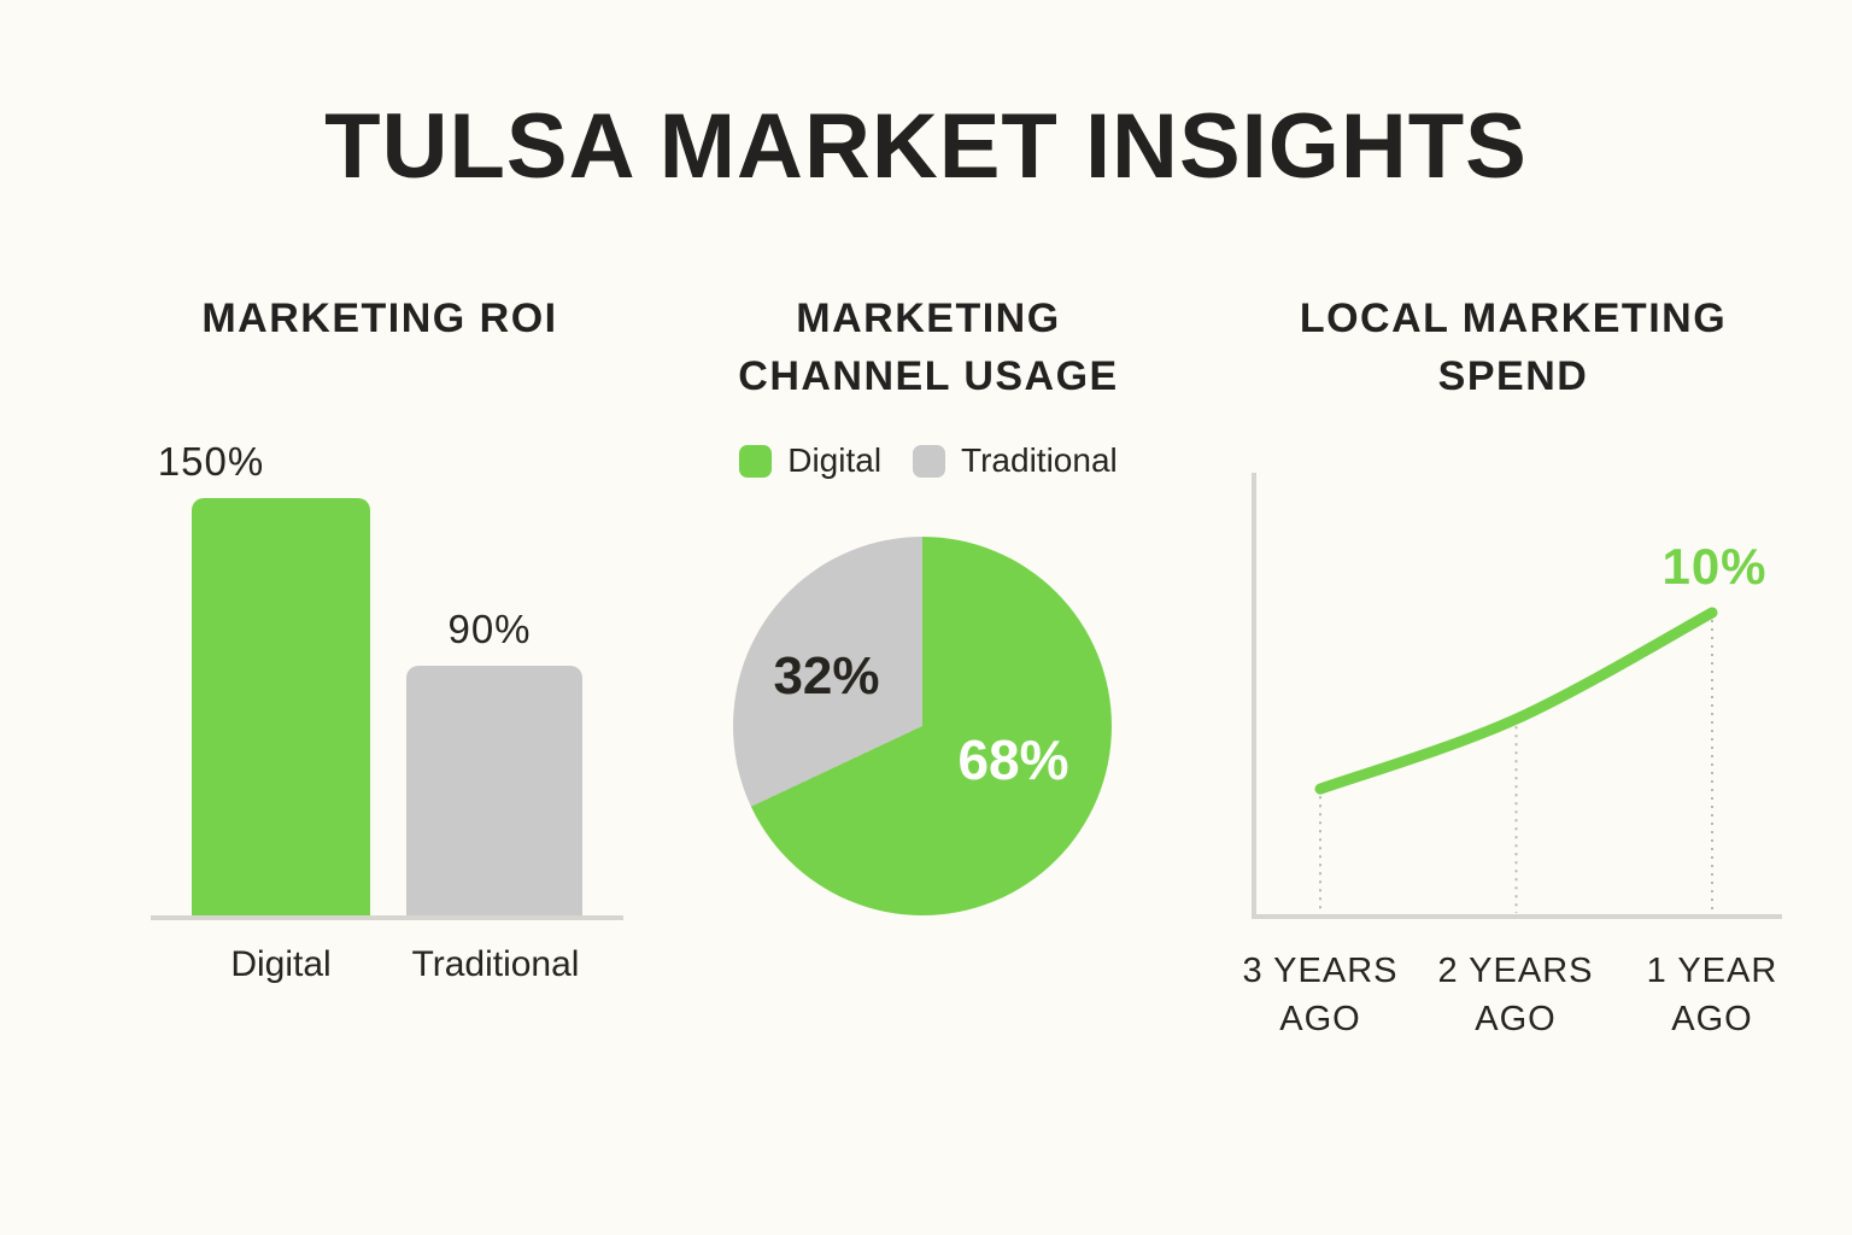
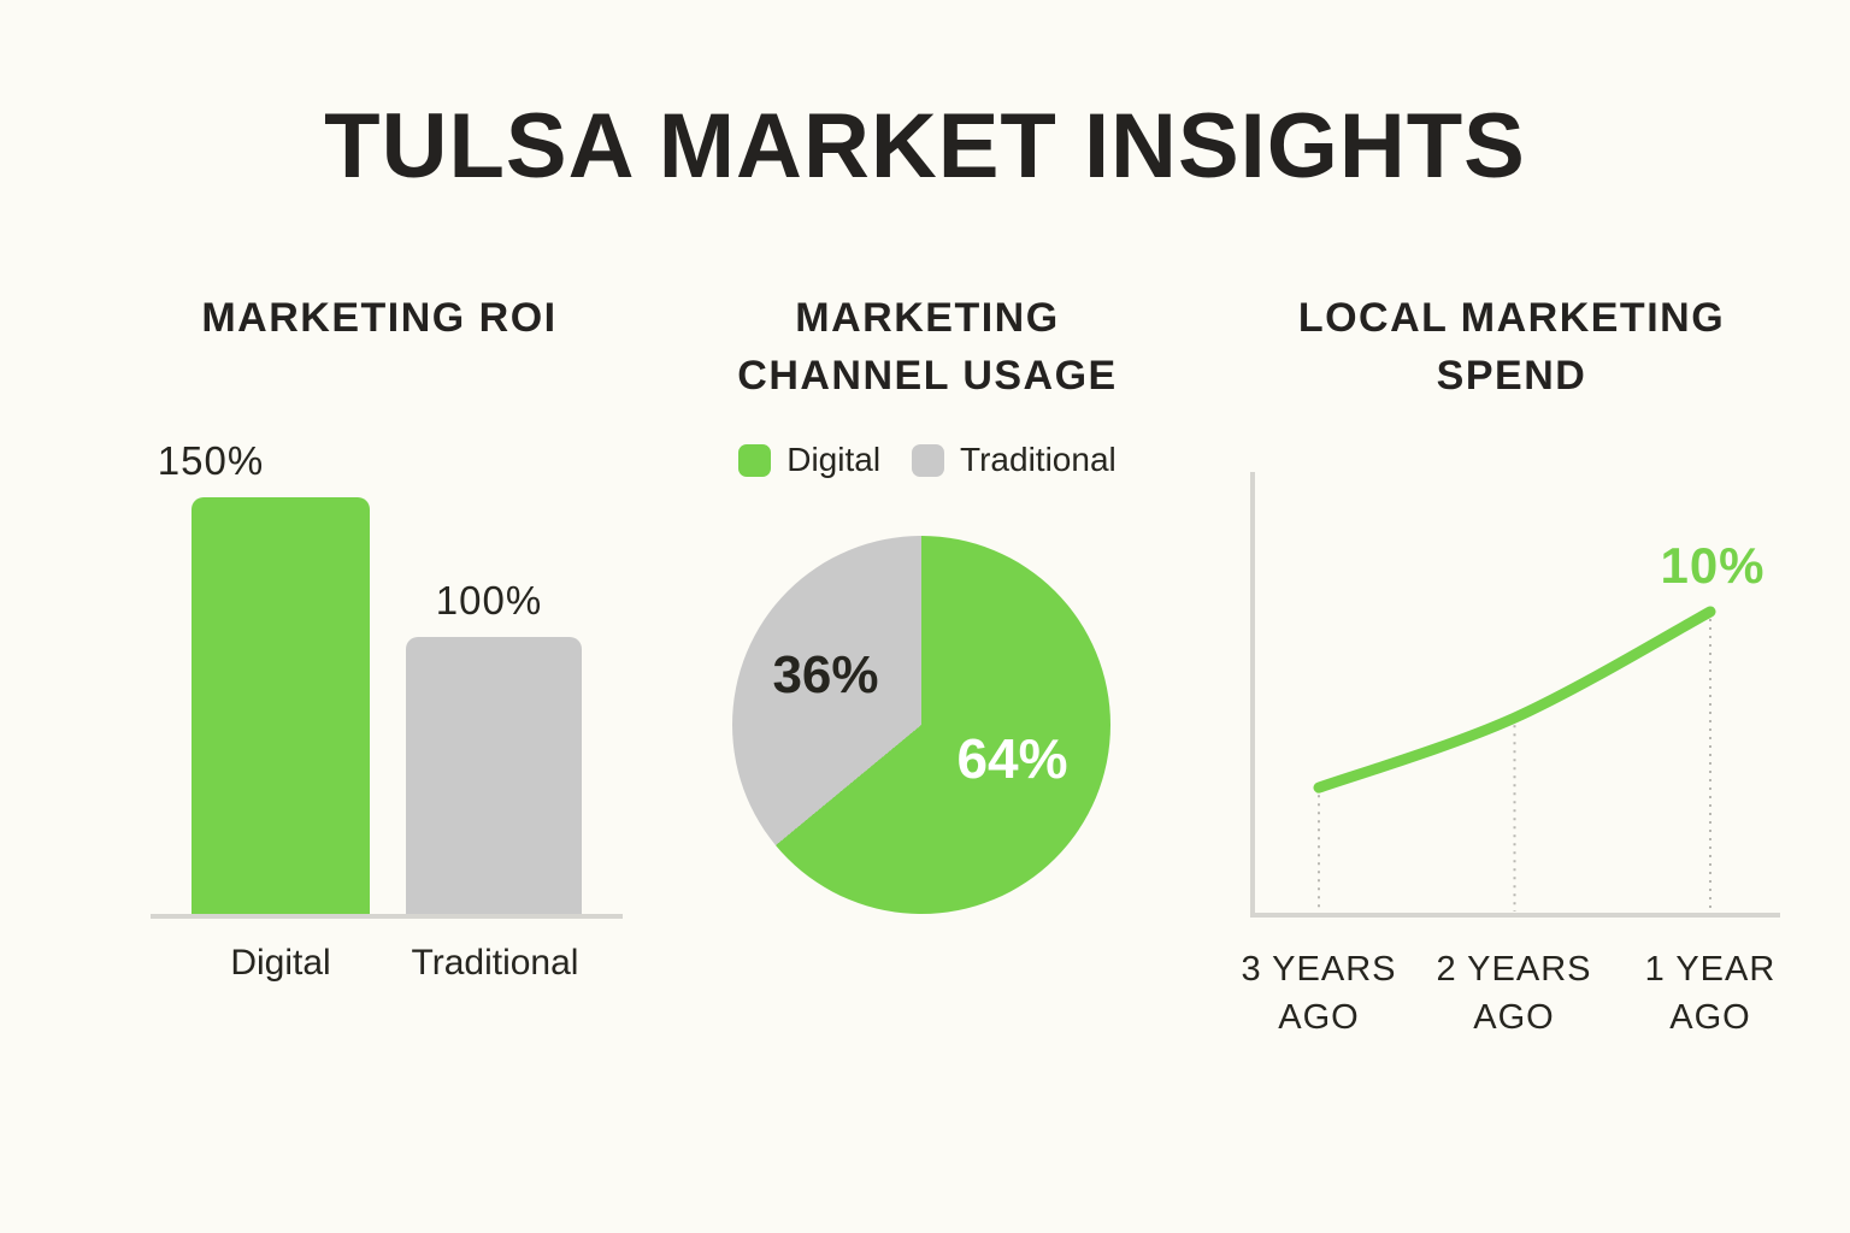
MARKETING ROI/Traditional: 90% -> 100%
MARKETING CHANNEL USAGE/Digital: 68% -> 64%
MARKETING CHANNEL USAGE/Traditional: 32% -> 36%
